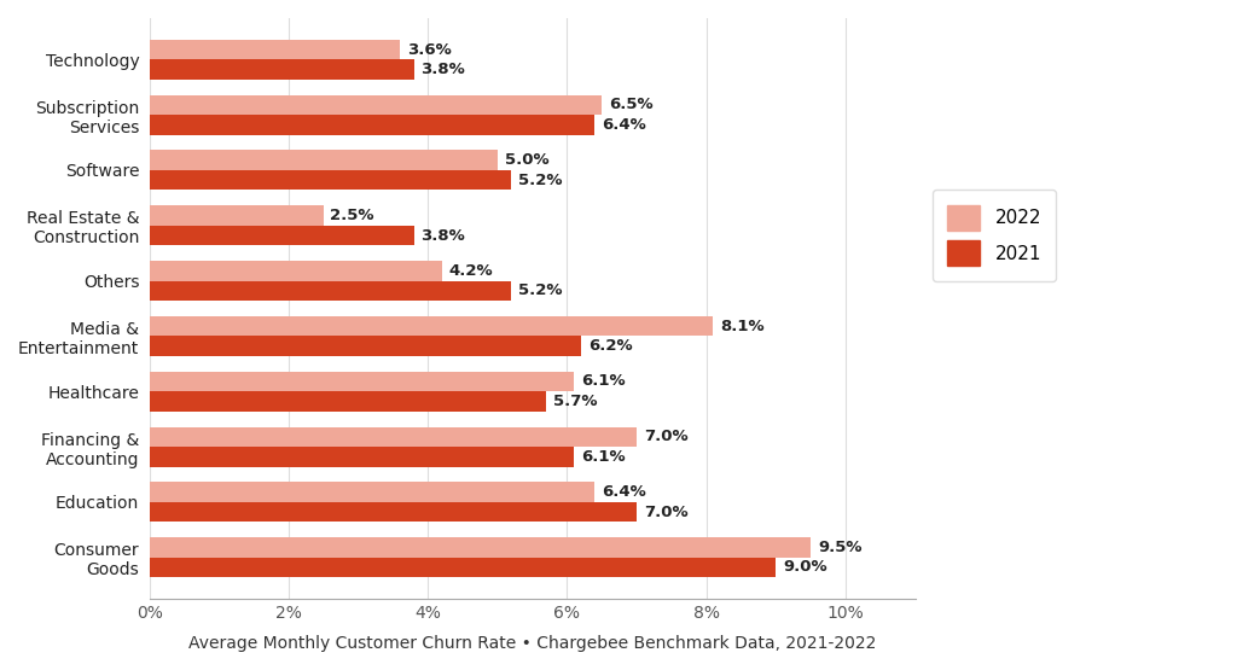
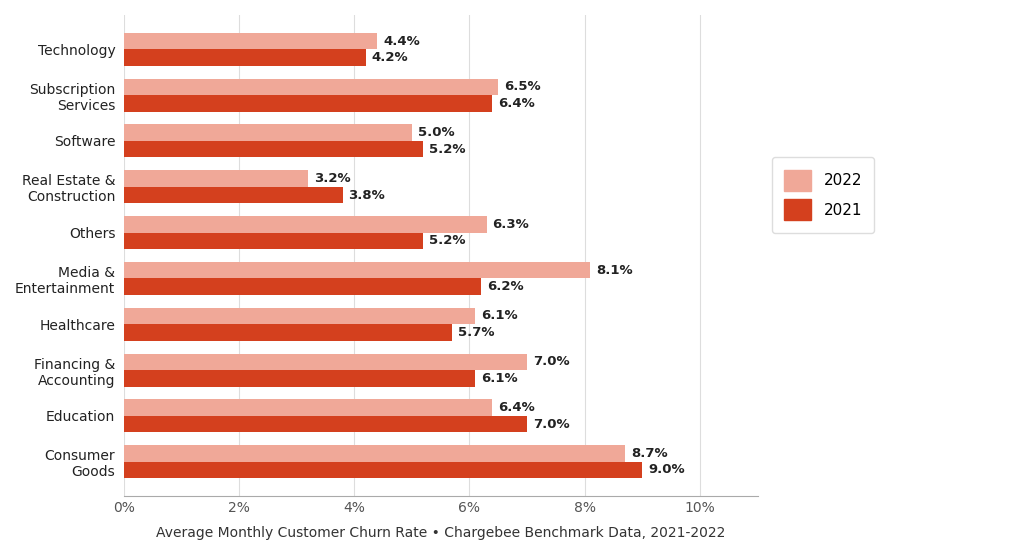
2022/Technology: 3.6% -> 4.4%
2021/Technology: 3.8% -> 4.2%
2022/Real Estate & Construction: 2.5% -> 3.2%
2022/Others: 4.2% -> 6.3%
2022/Consumer Goods: 9.5% -> 8.7%
